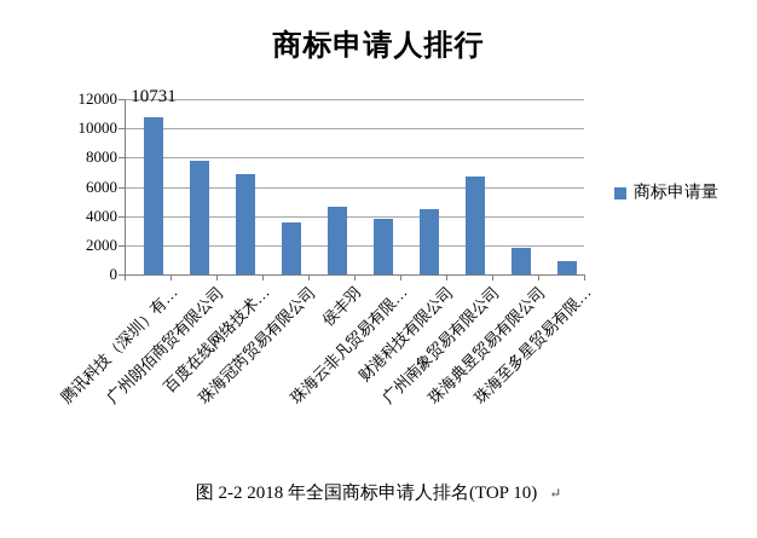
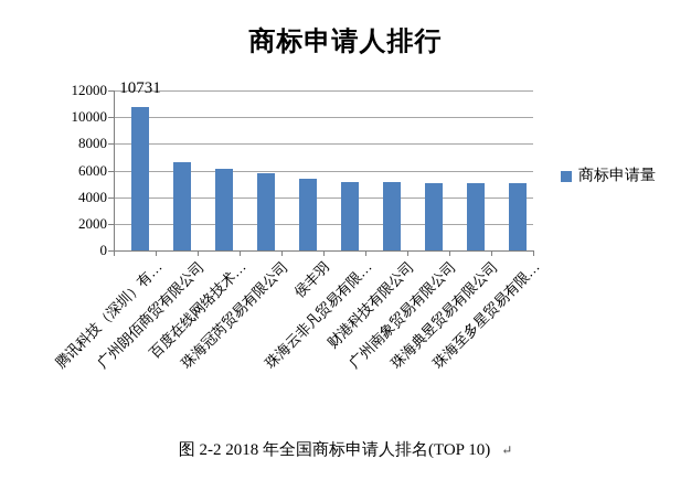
广州朗佰商贸有限公司: 7800 -> 6600
百度在线网络技术…: 6900 -> 6100
珠海冠芮贸易有限公司: 3600 -> 5800
侯丰羽: 4600 -> 5400
珠海云非凡贸易有限…: 3800 -> 5200
财港科技有限公司: 4500 -> 5200
广州南象贸易有限公司: 6700 -> 5000
珠海典昱贸易有限公司: 1800 -> 5000
珠海至多星贸易有限…: 900 -> 5000
